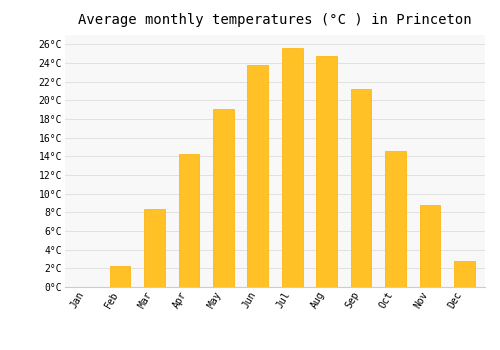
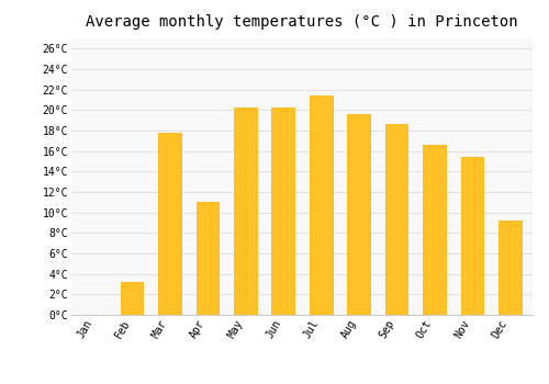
Feb: 2.3°C -> 3.2°C
Mar: 8.4°C -> 17.8°C
Apr: 14.3°C -> 11.0°C
May: 19.1°C -> 20.2°C
Jun: 23.8°C -> 20.2°C
Jul: 25.6°C -> 21.4°C
Aug: 24.8°C -> 19.6°C
Sep: 21.2°C -> 18.6°C
Oct: 14.6°C -> 16.6°C
Nov: 8.8°C -> 15.4°C
Dec: 2.8°C -> 9.2°C
